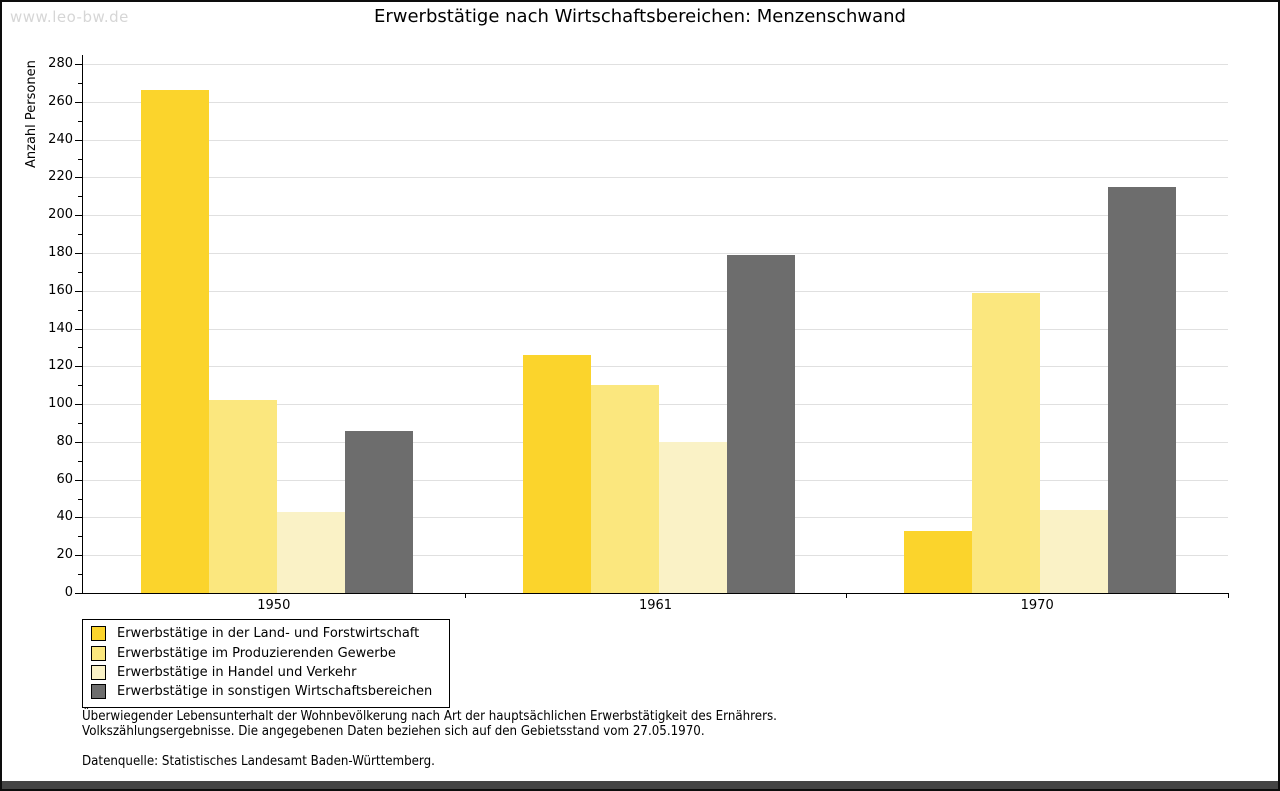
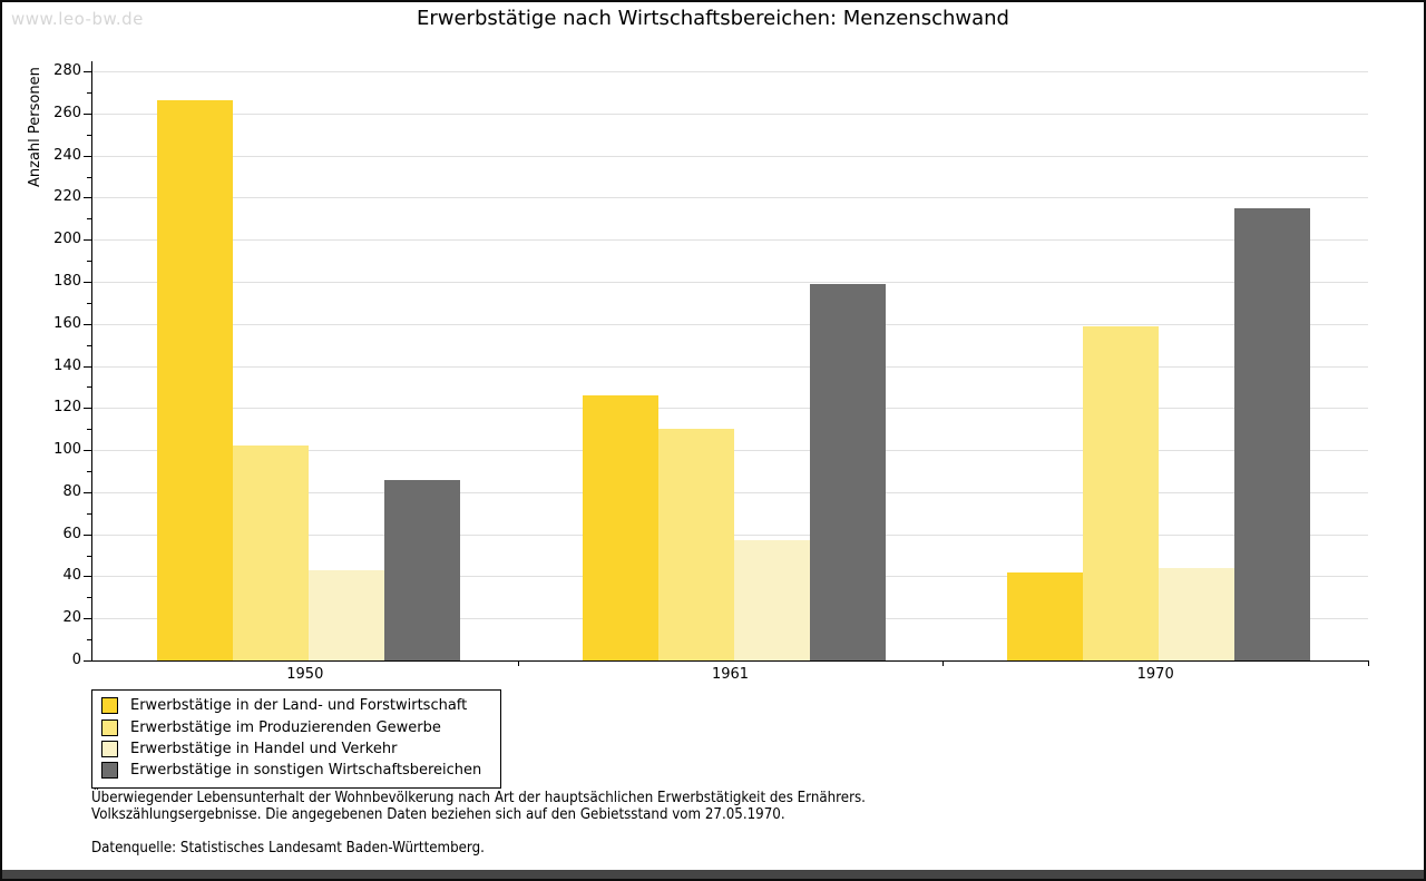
Erwerbstätige in Handel und Verkehr/1961: 80 -> 57
Erwerbstätige in der Land- und Forstwirtschaft/1970: 33 -> 42
